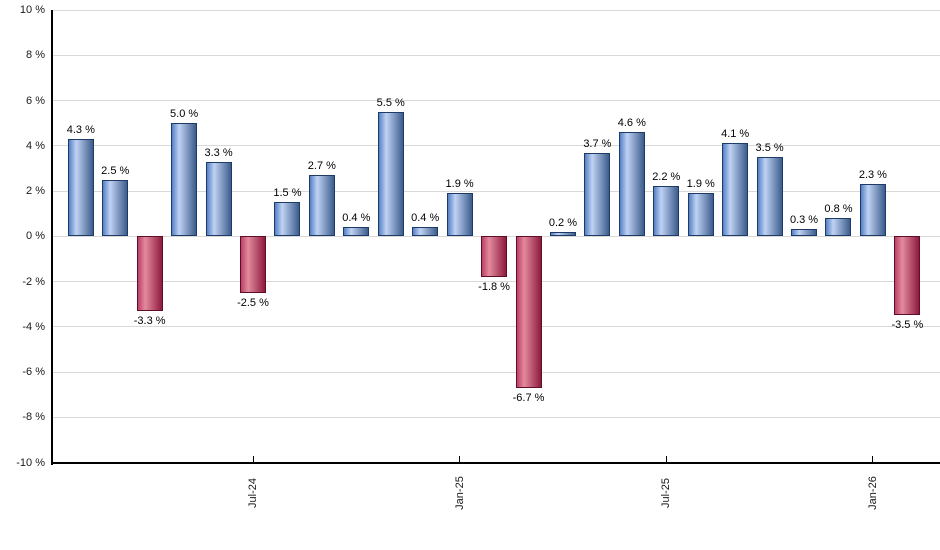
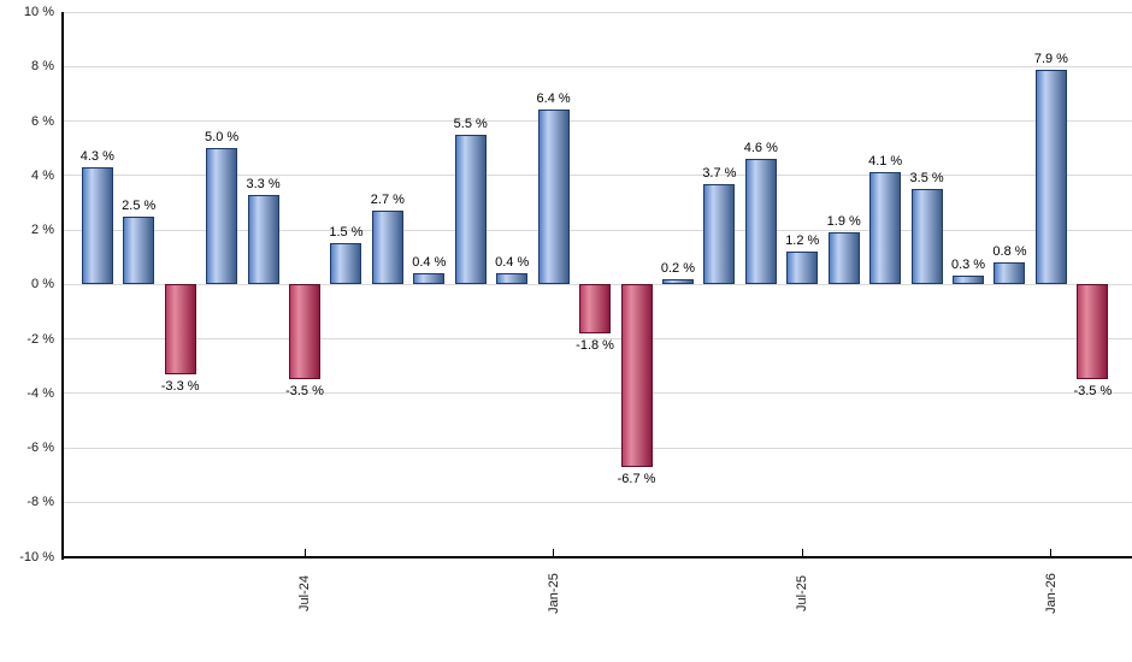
Jul-24: -2.5 -> -3.5
Jan-25: 1.9 -> 6.4
Jul-25: 2.2 -> 1.2
Jan-26: 2.3 -> 7.9
